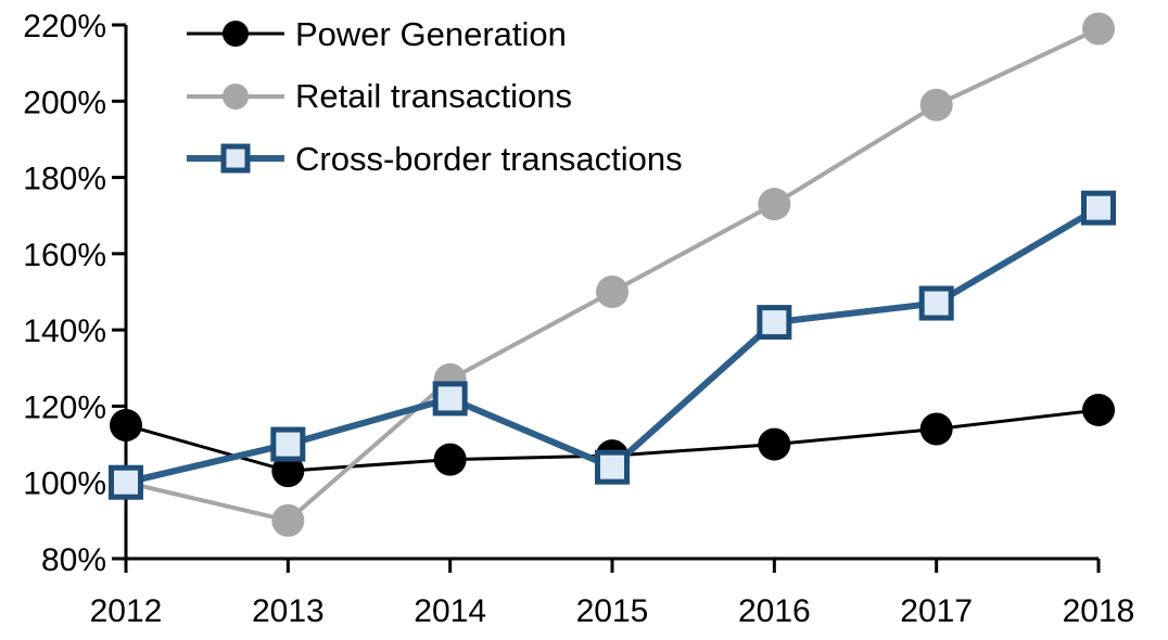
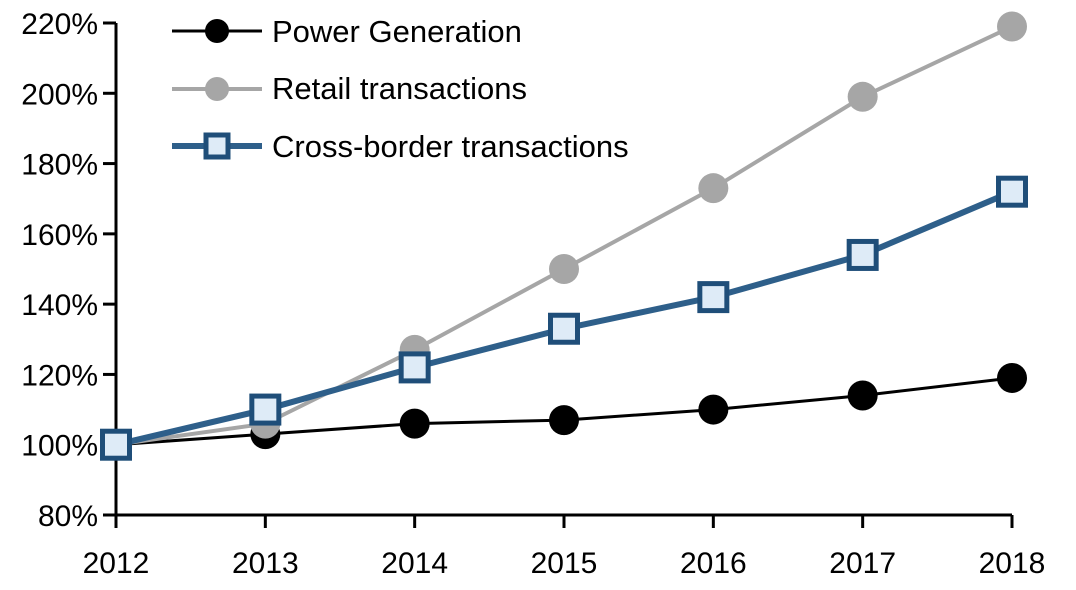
Power Generation/2012: 115% -> 100%
Retail transactions/2013: 90% -> 106%
Cross-border transactions/2015: 104% -> 133%
Cross-border transactions/2017: 147% -> 154%
